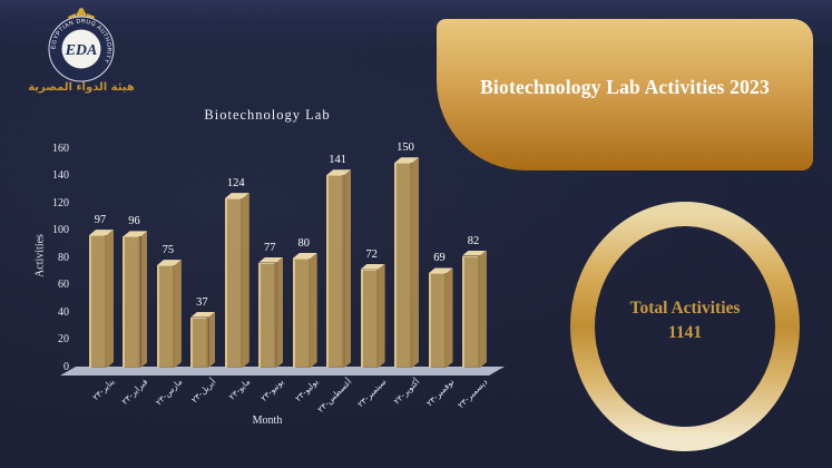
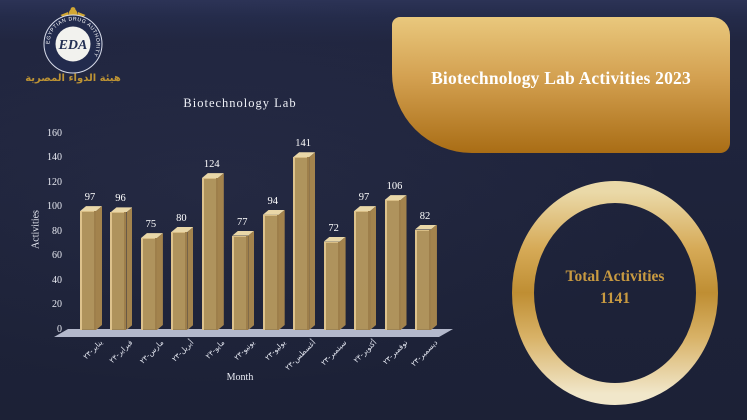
أبريل-٢٣: 37 -> 80
يوليو-٢٣: 80 -> 94
أكتوبر-٢٣: 150 -> 97
نوفمبر-٢٣: 69 -> 106
